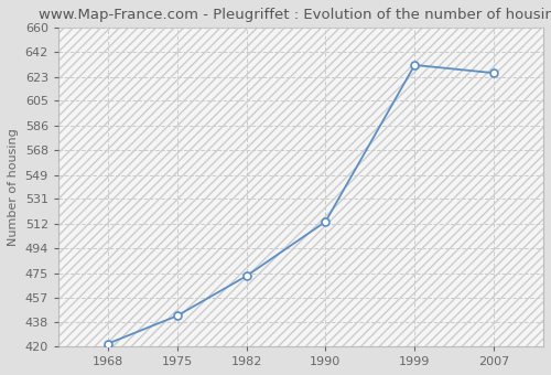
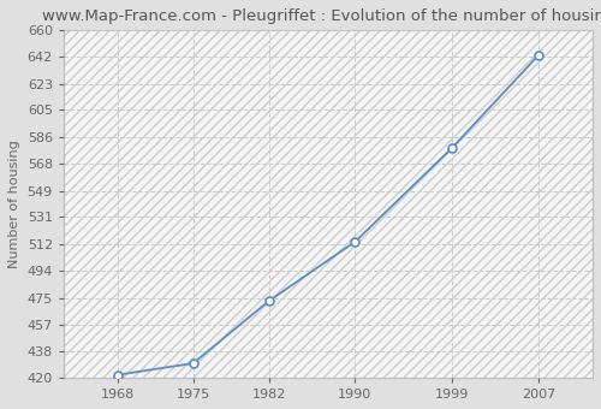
1975: 443 -> 430
1999: 632 -> 579
2007: 626 -> 643
